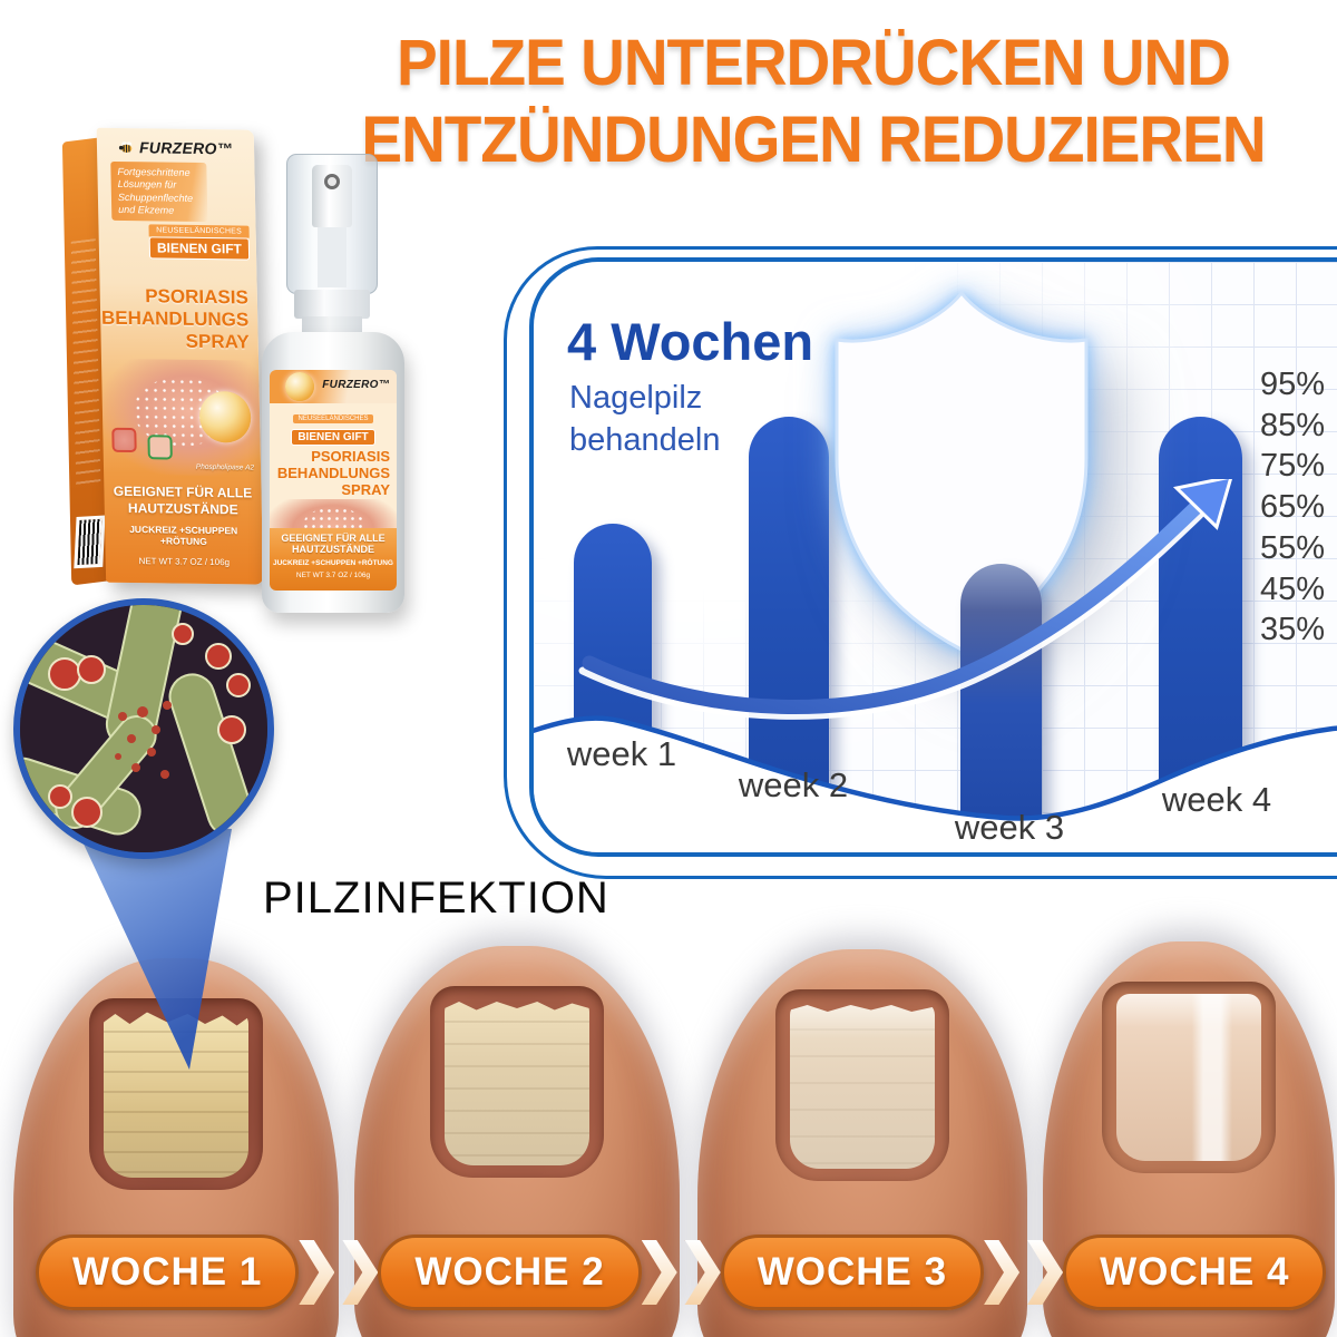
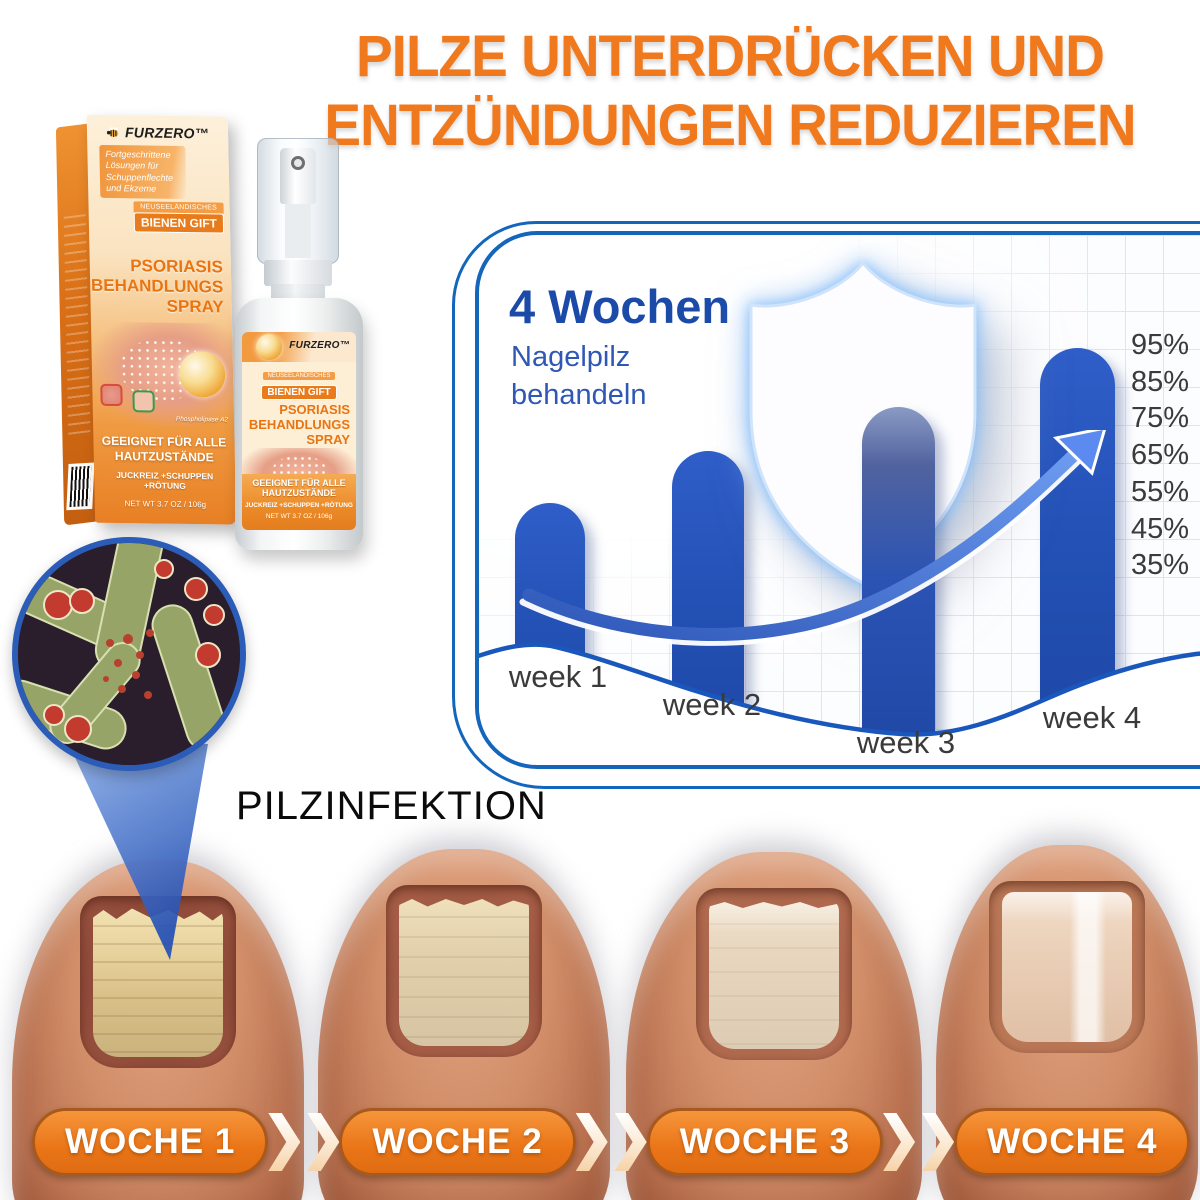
week 1: 62% -> 53%
week 2: 88% -> 67%
week 3: 52% -> 79%
week 4: 88% -> 95%
